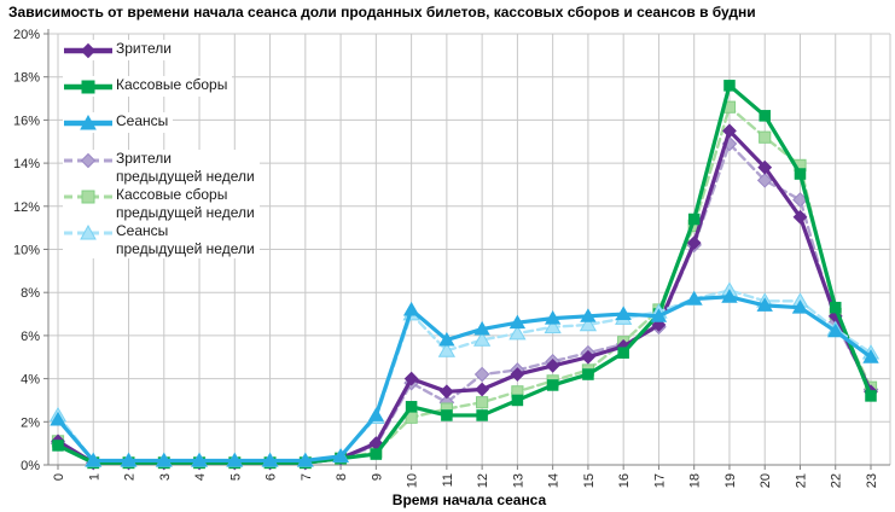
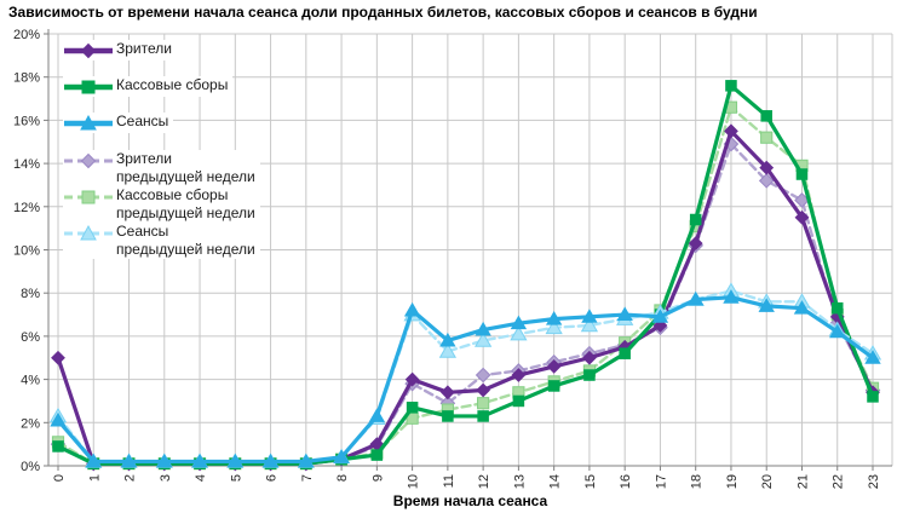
Зрители/0: 1.1% -> 5.0%
